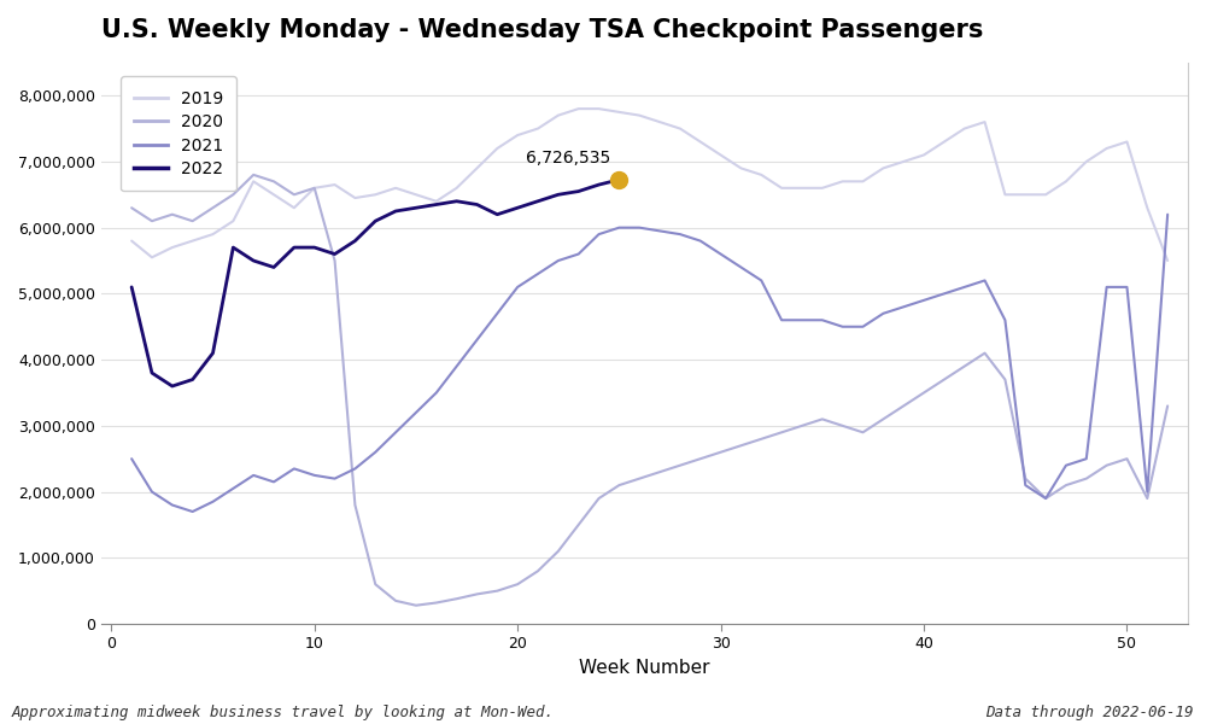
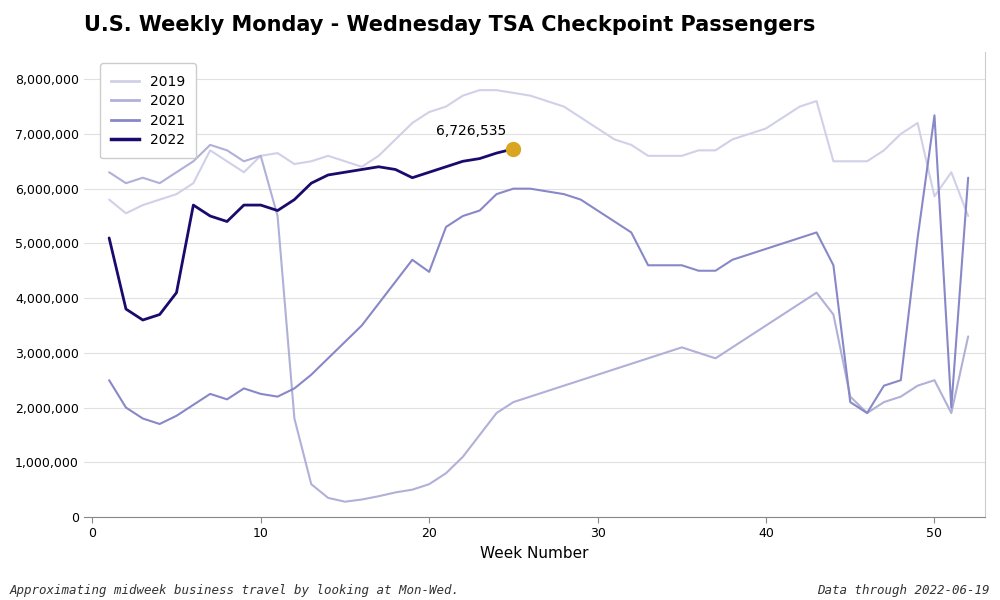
2021/20: 5,100,000 -> 4,480,000
2019/50: 7,300,000 -> 5,860,000
2021/50: 5,100,000 -> 7,340,000
